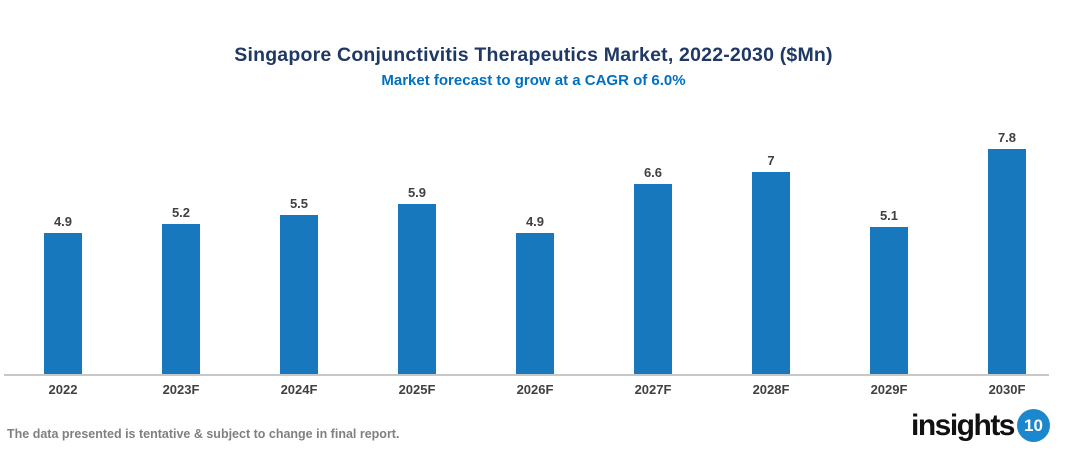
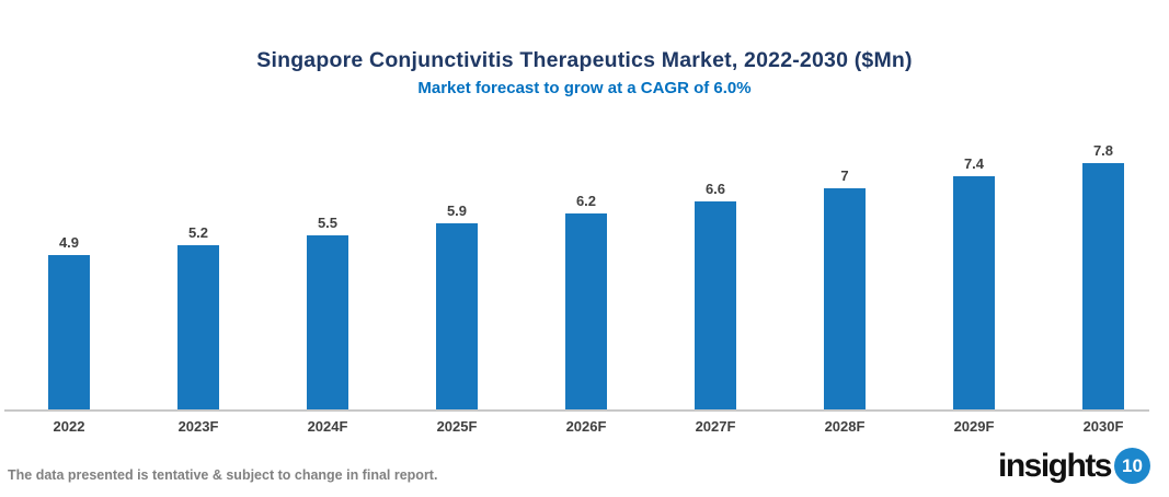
2026F: 4.9 -> 6.2
2029F: 5.1 -> 7.4
